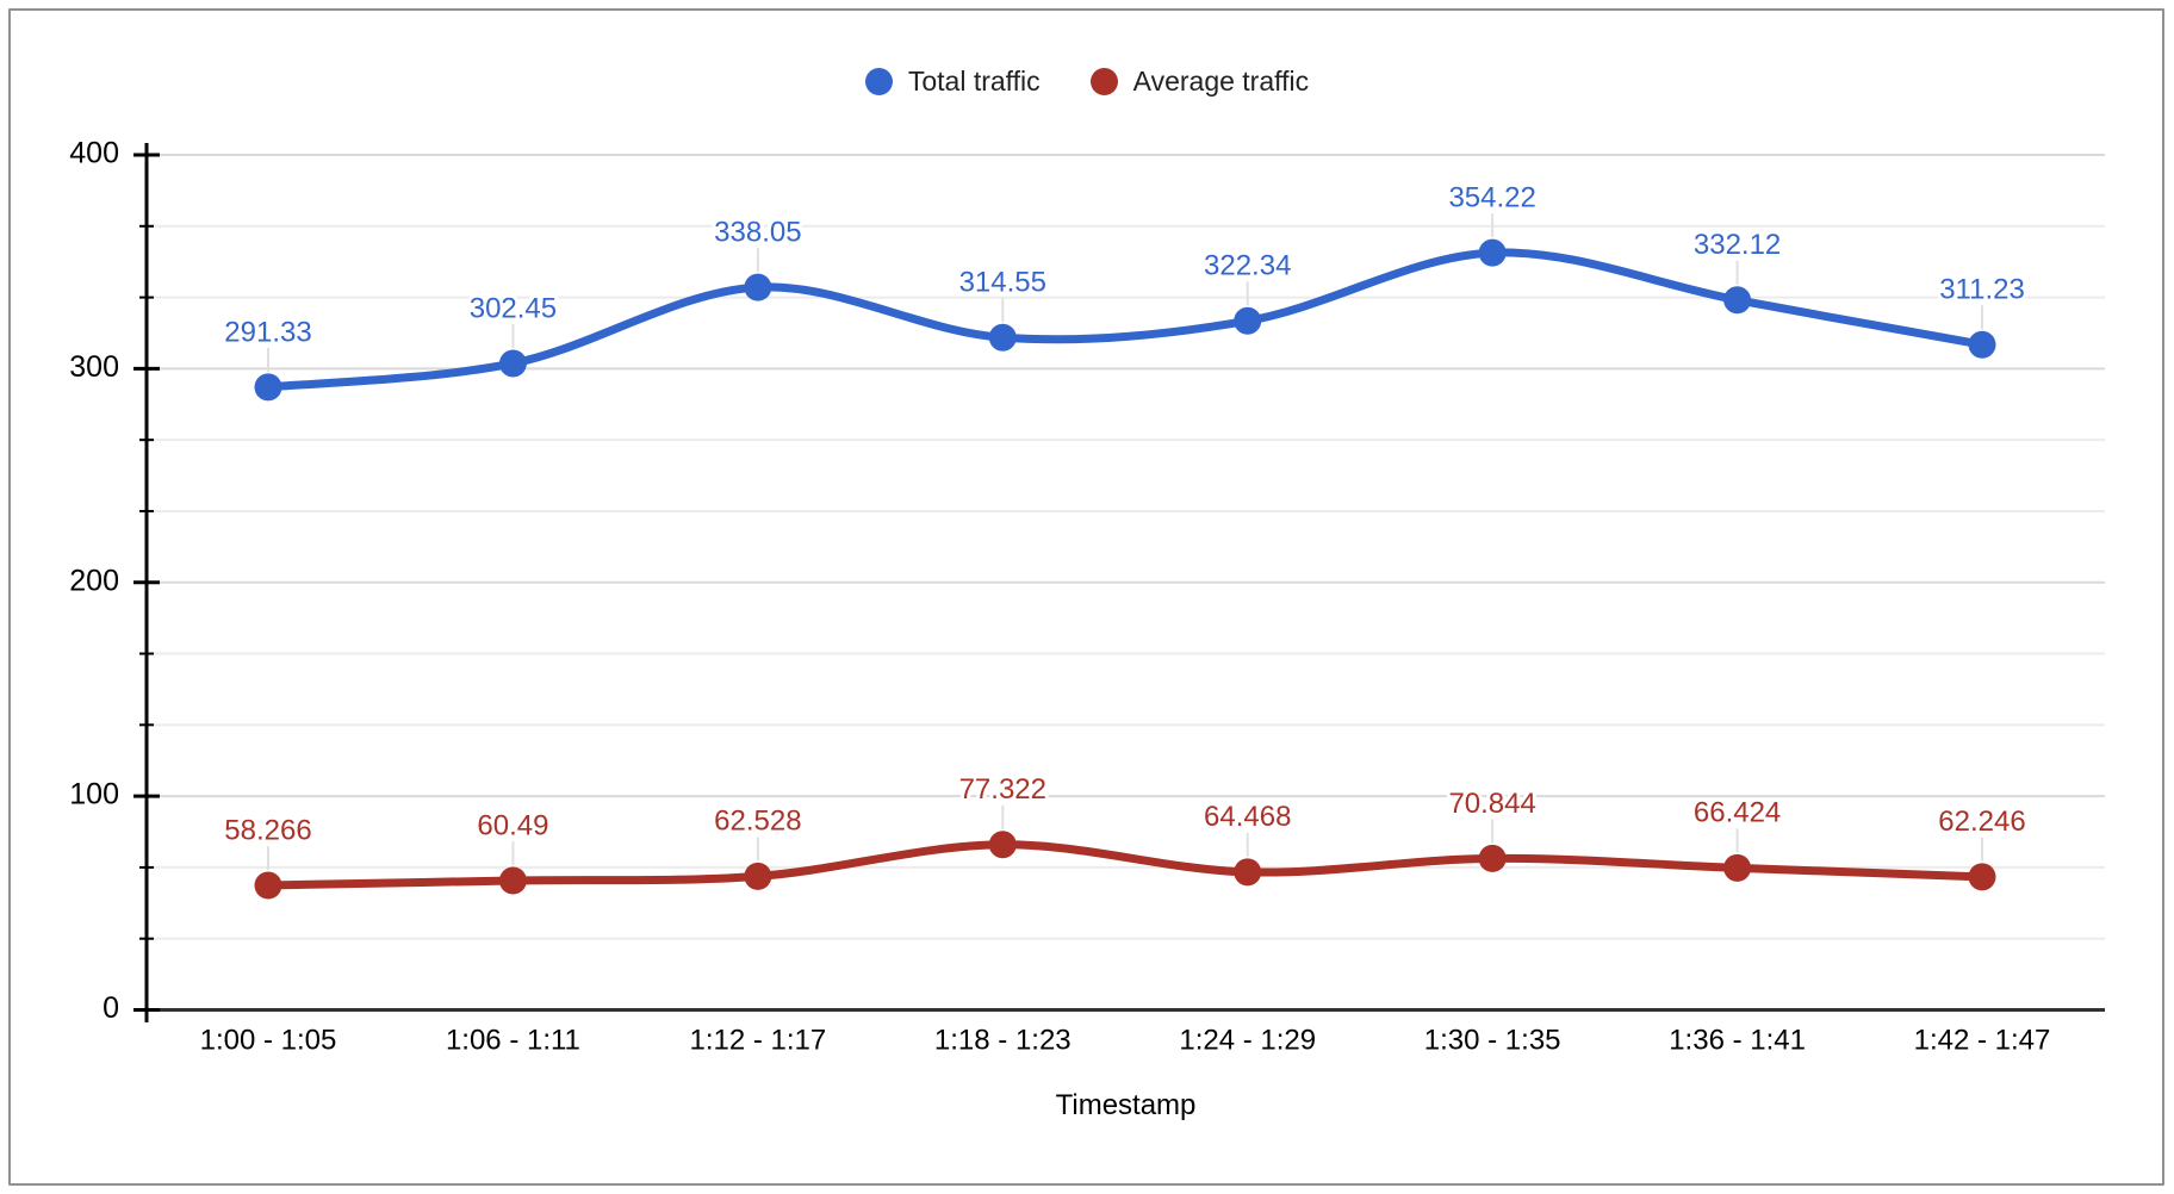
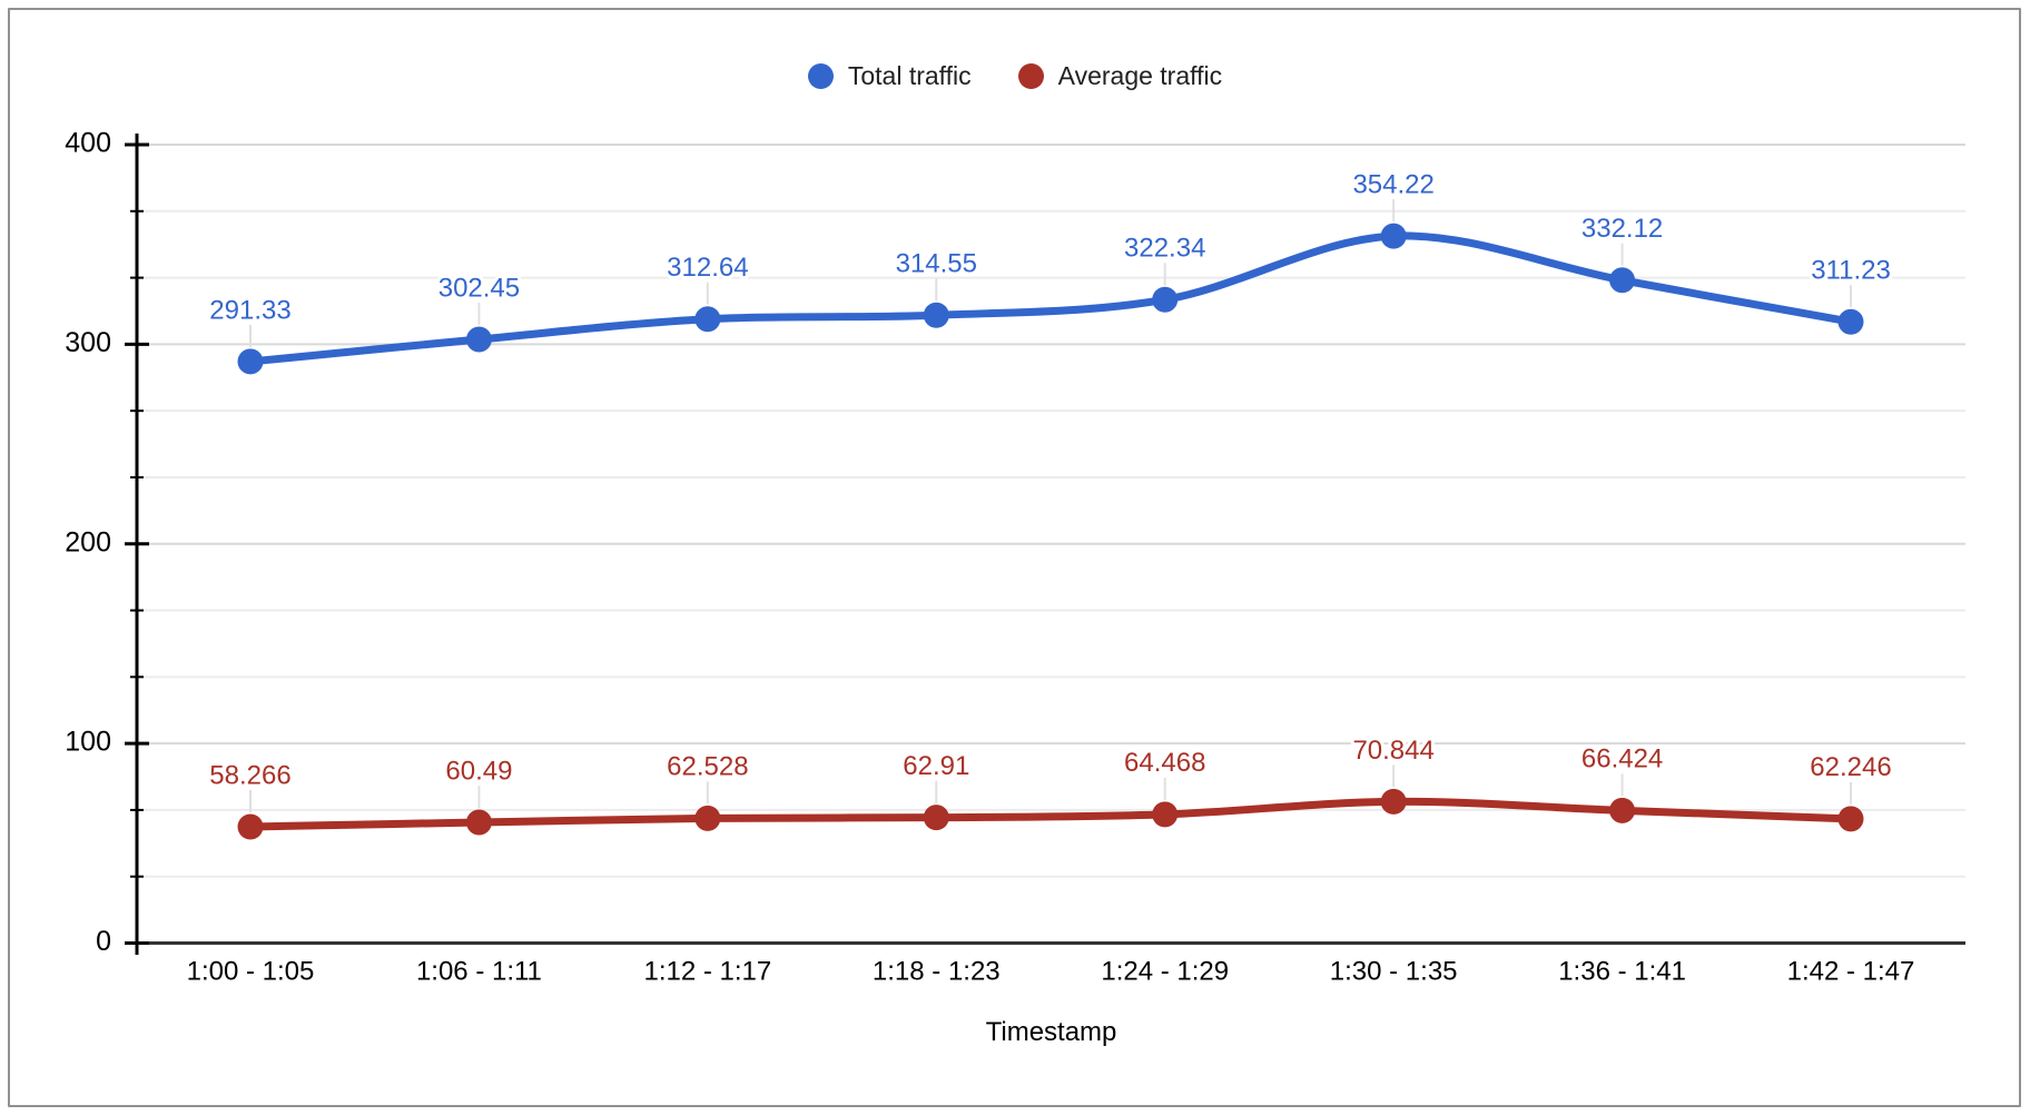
Total traffic/1:12 - 1:17: 338.05 -> 312.64
Average traffic/1:18 - 1:23: 77.322 -> 62.91
